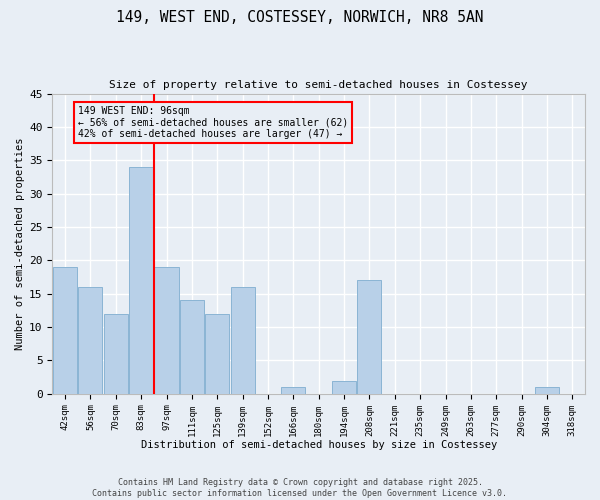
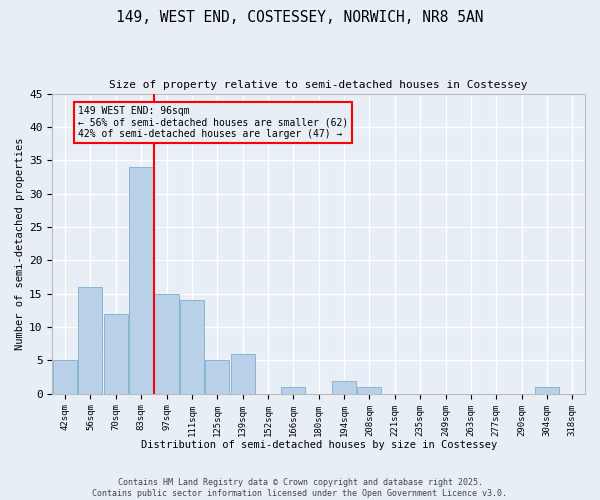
42sqm: 19 -> 5
97sqm: 19 -> 15
125sqm: 12 -> 5
139sqm: 16 -> 6
208sqm: 17 -> 1
